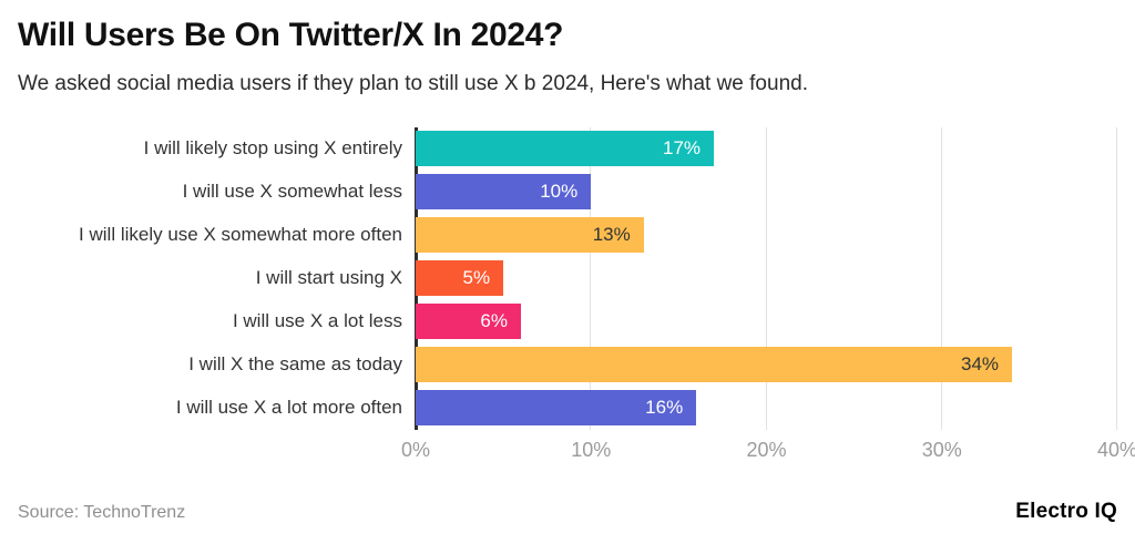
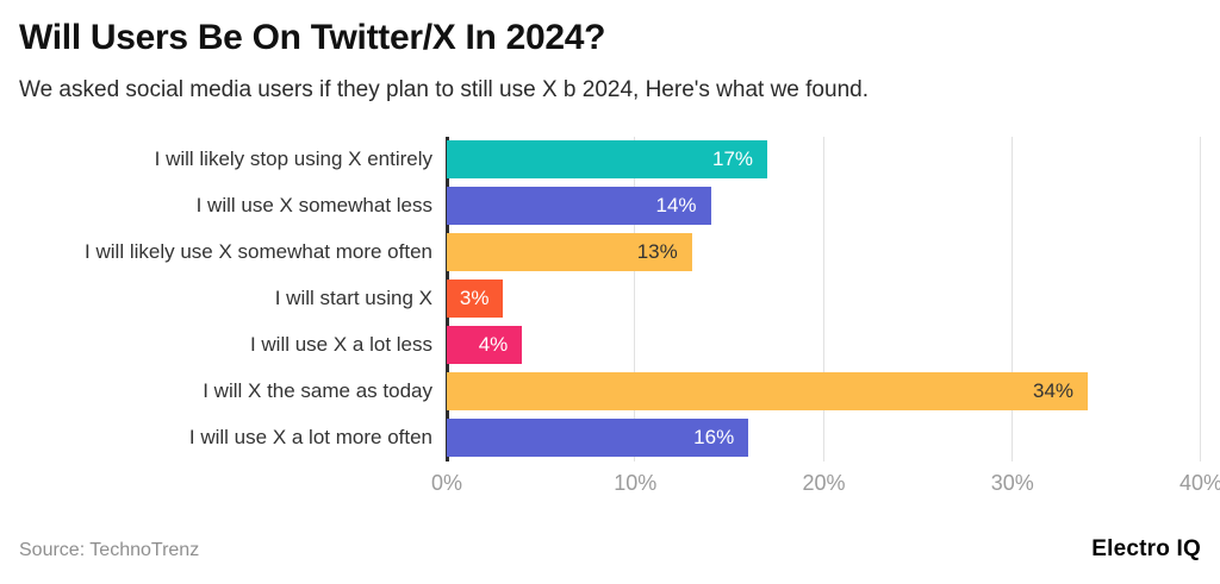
I will use X somewhat less: 10% -> 14%
I will start using X: 5% -> 3%
I will use X a lot less: 6% -> 4%
